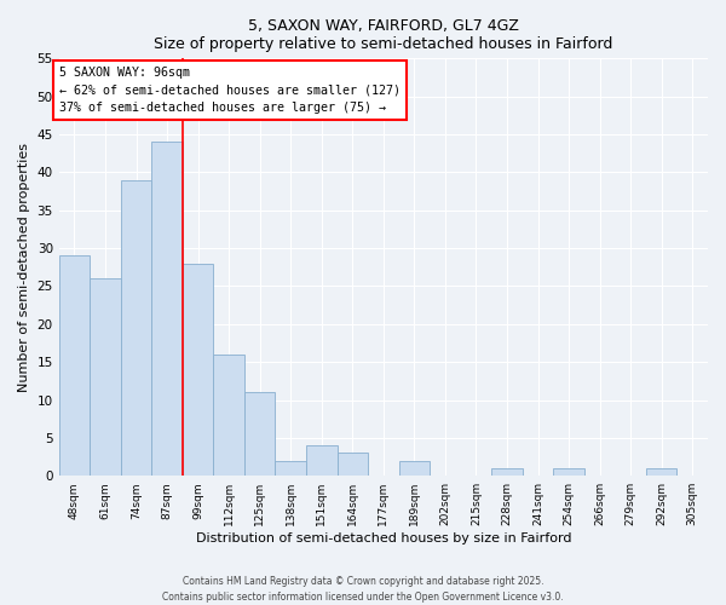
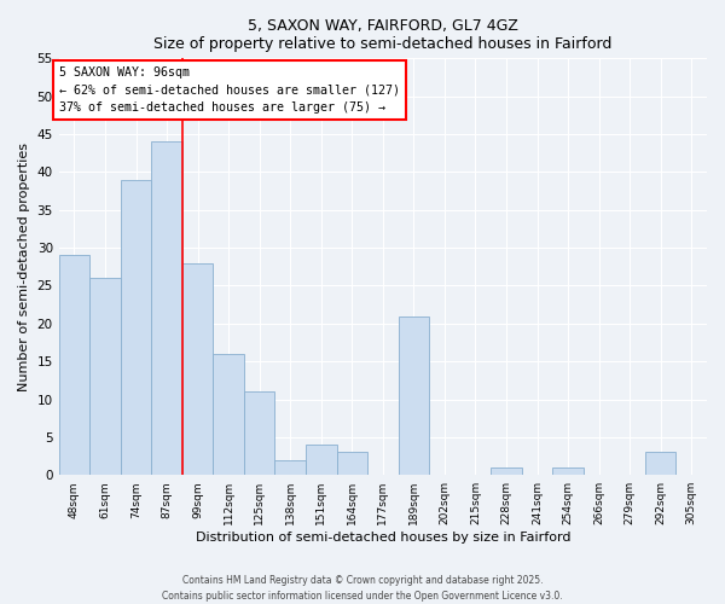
189sqm: 2 -> 21
292sqm: 1 -> 3
